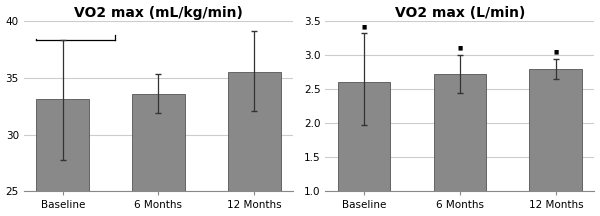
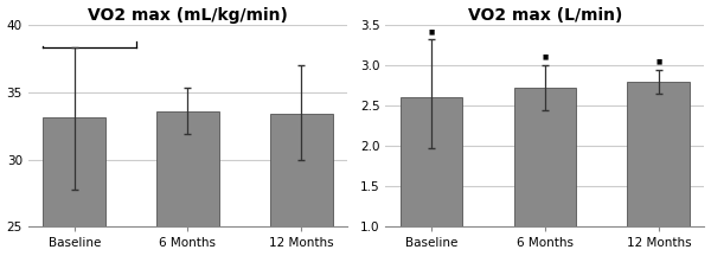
VO2 max (mL/kg/min)/12 Months: 35.5 -> 33.4
